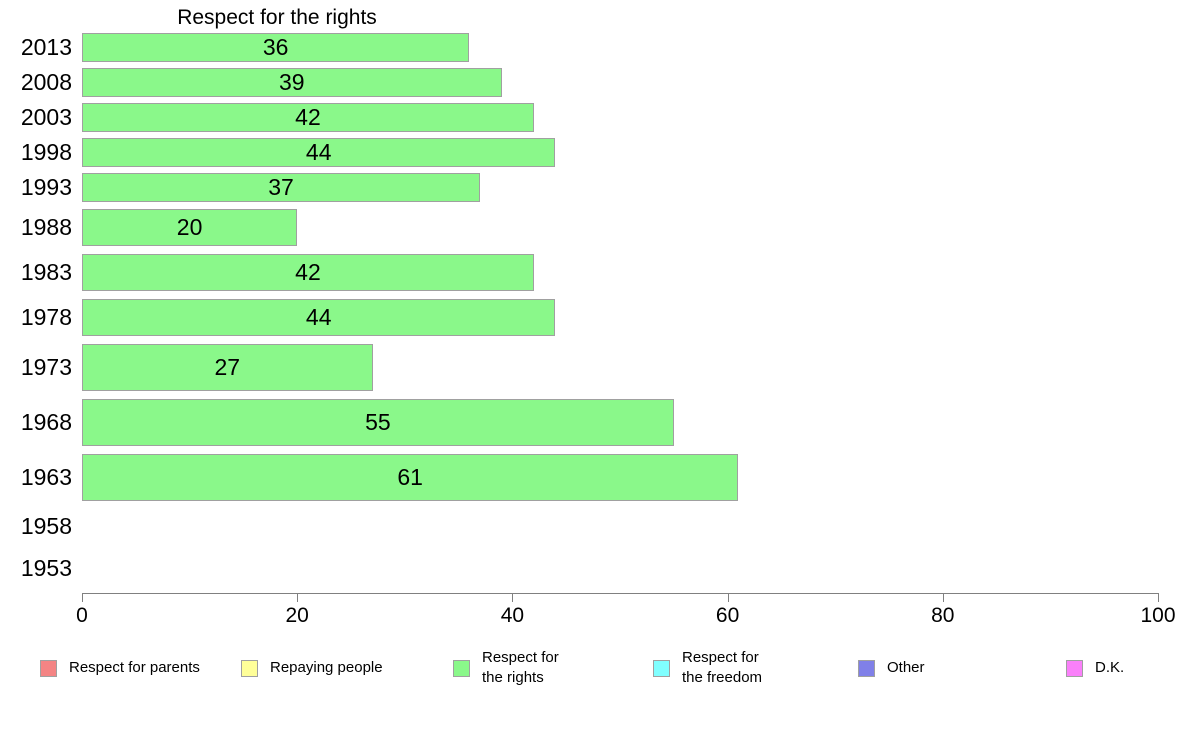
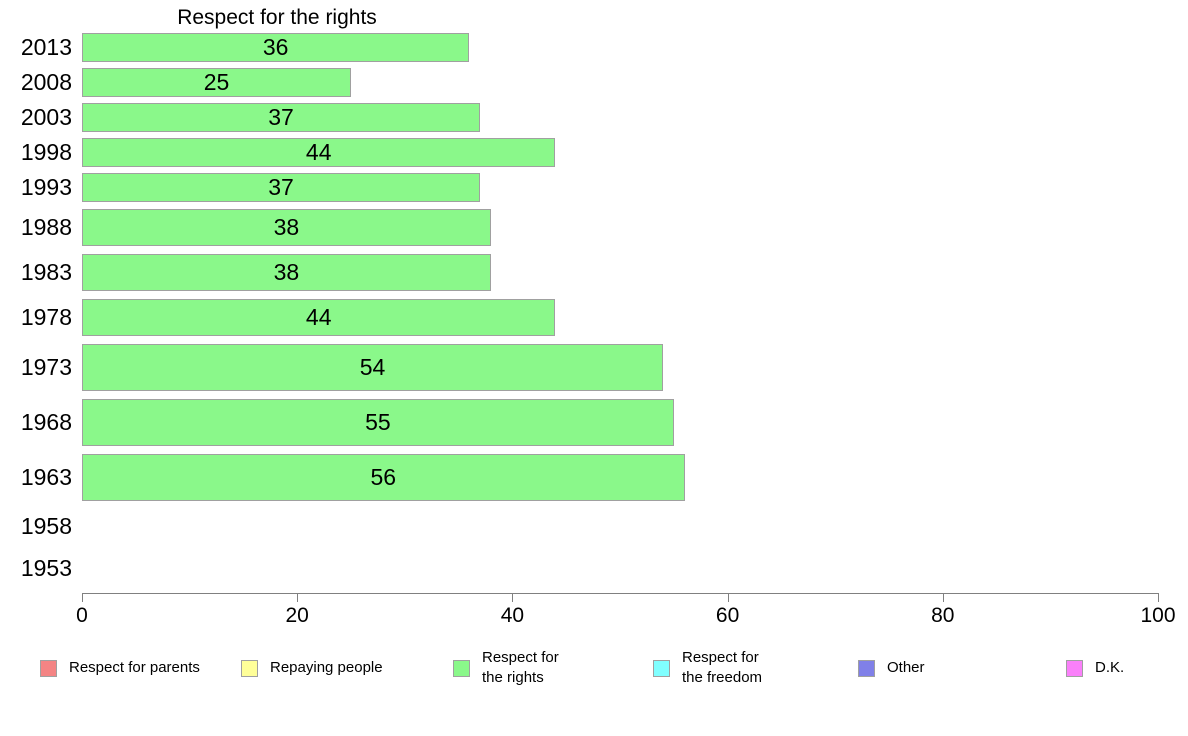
2008: 39 -> 25
2003: 42 -> 37
1988: 20 -> 38
1983: 42 -> 38
1973: 27 -> 54
1963: 61 -> 56
